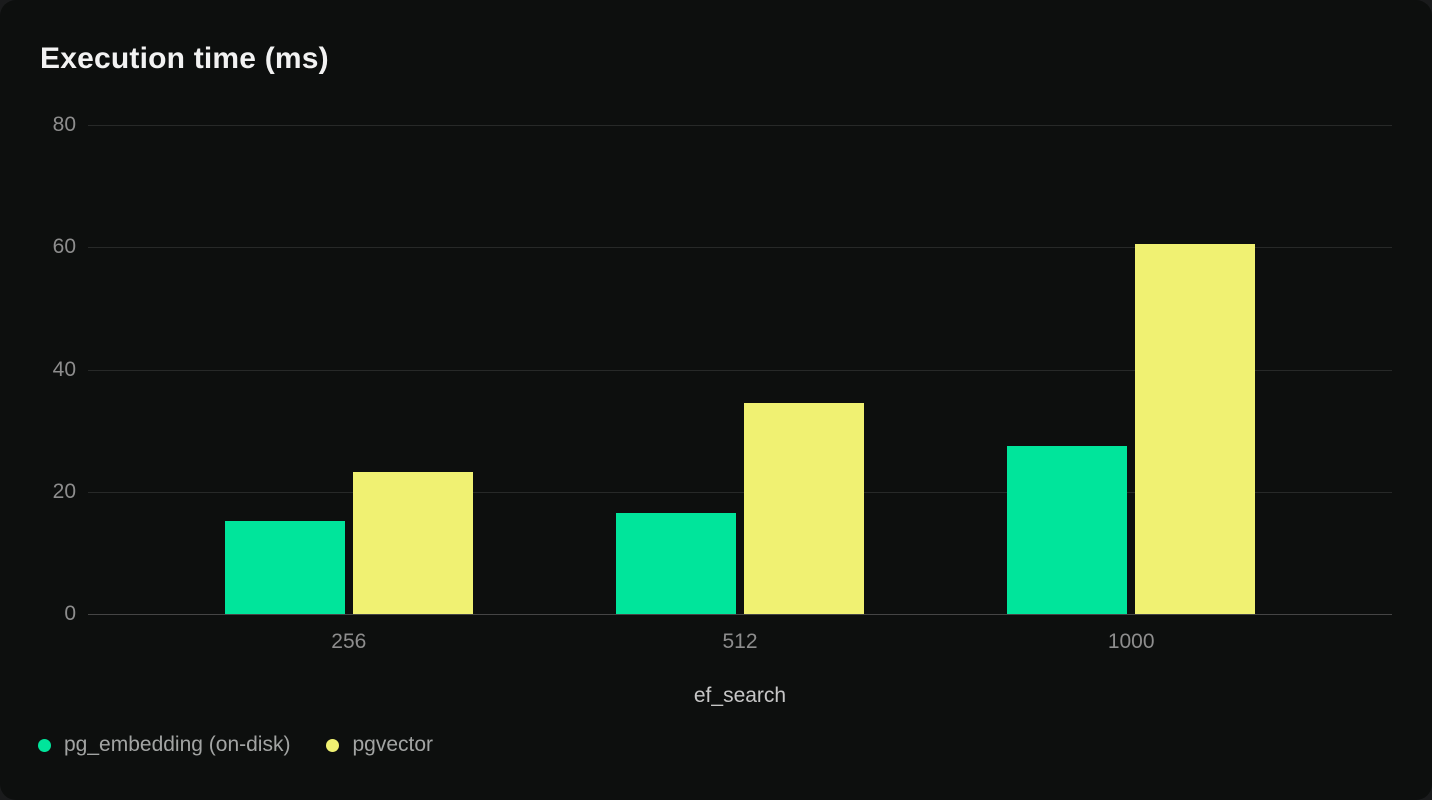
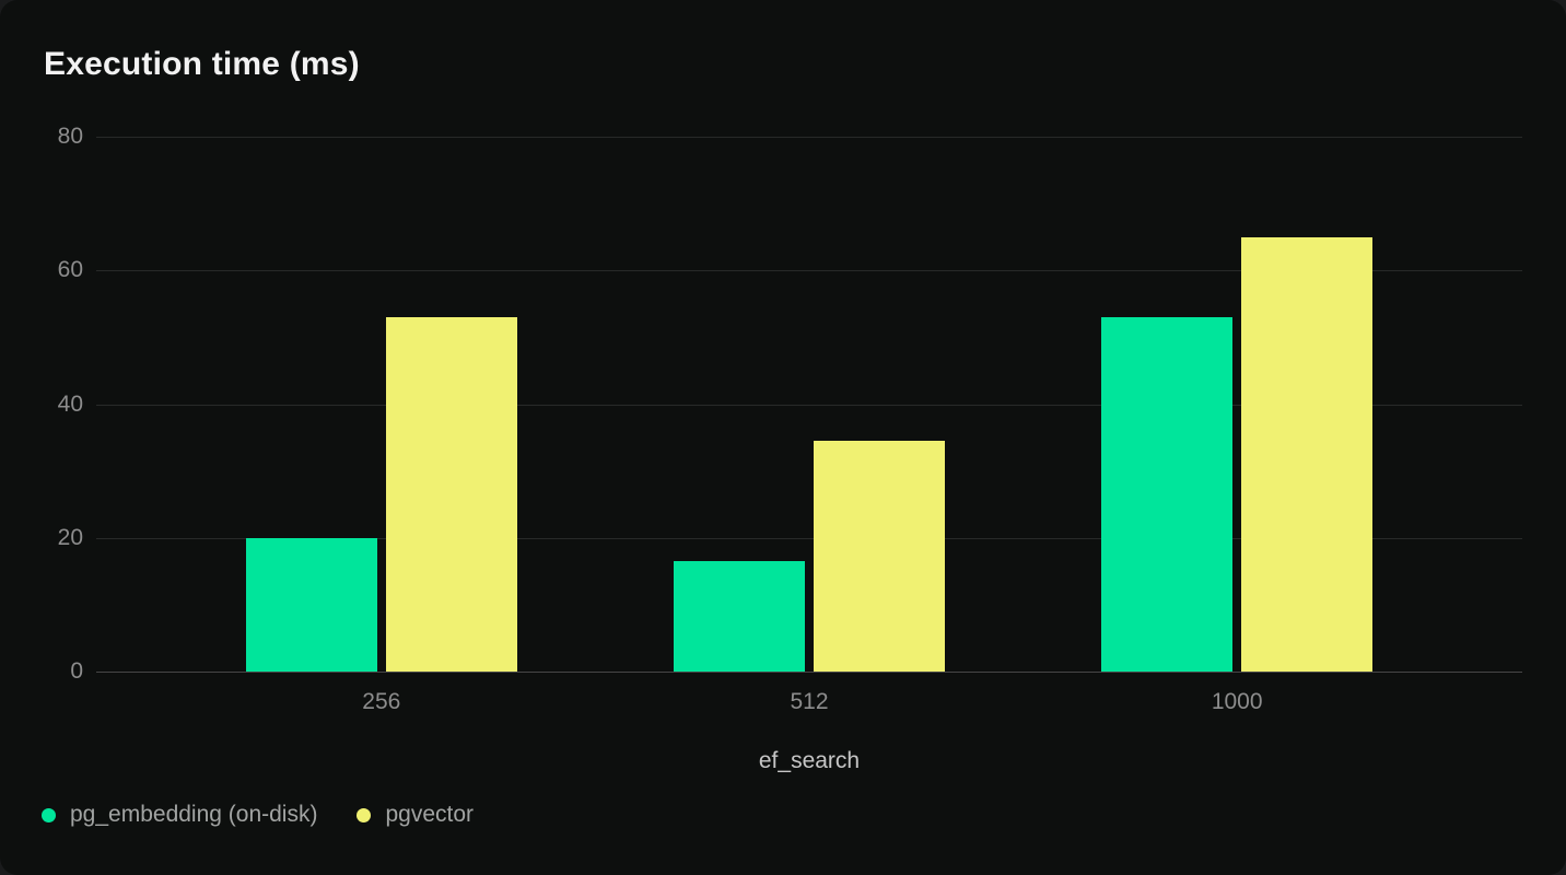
pg_embedding (on-disk)/256: 15 -> 20
pgvector/256: 23 -> 53
pg_embedding (on-disk)/1000: 28 -> 53
pgvector/1000: 60 -> 65
